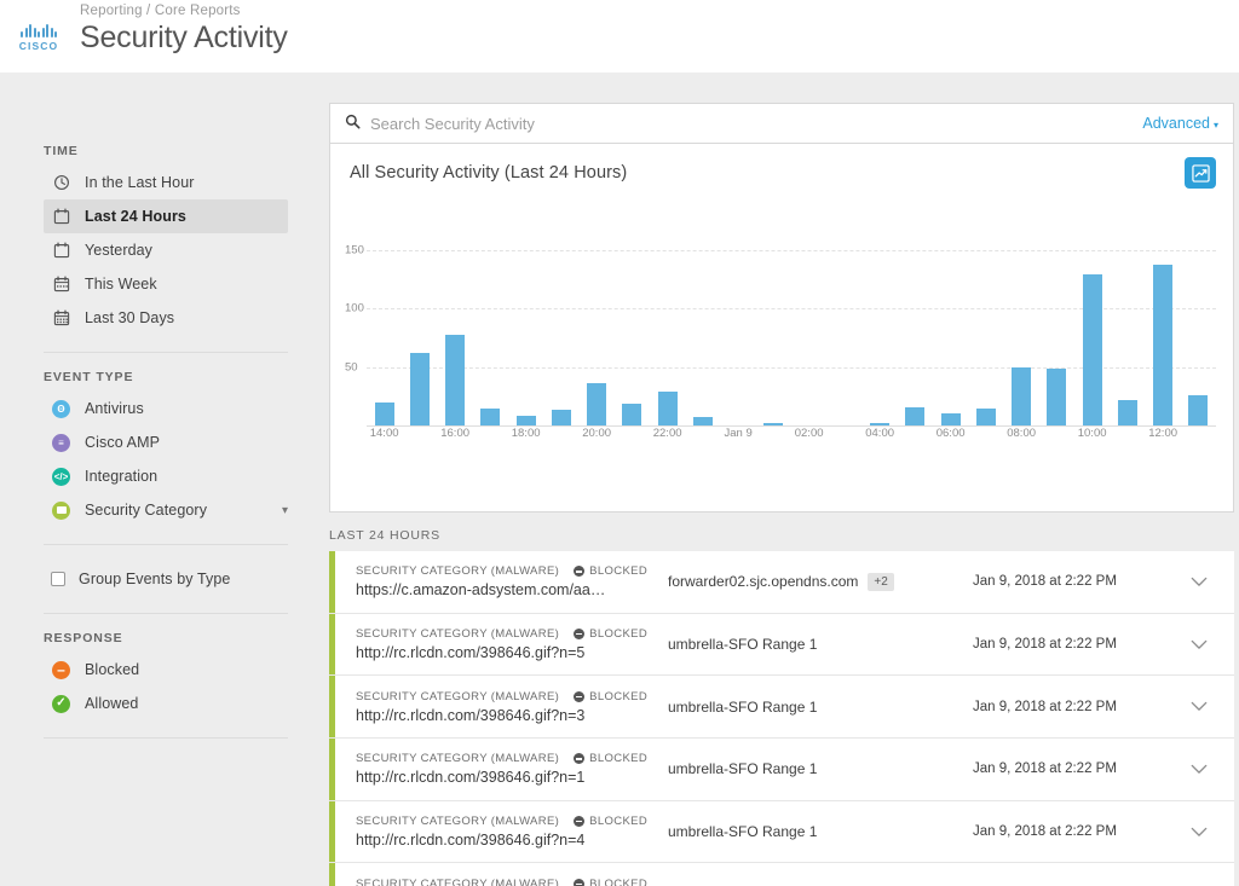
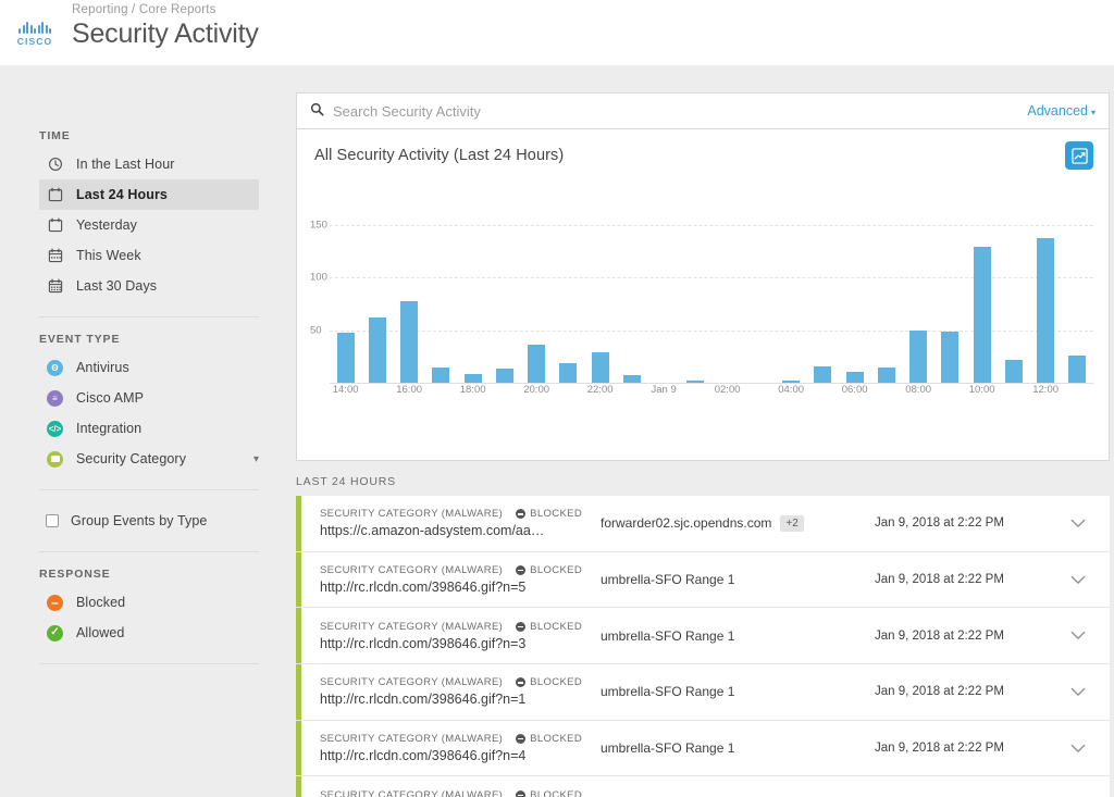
14:00: 20 -> 50
